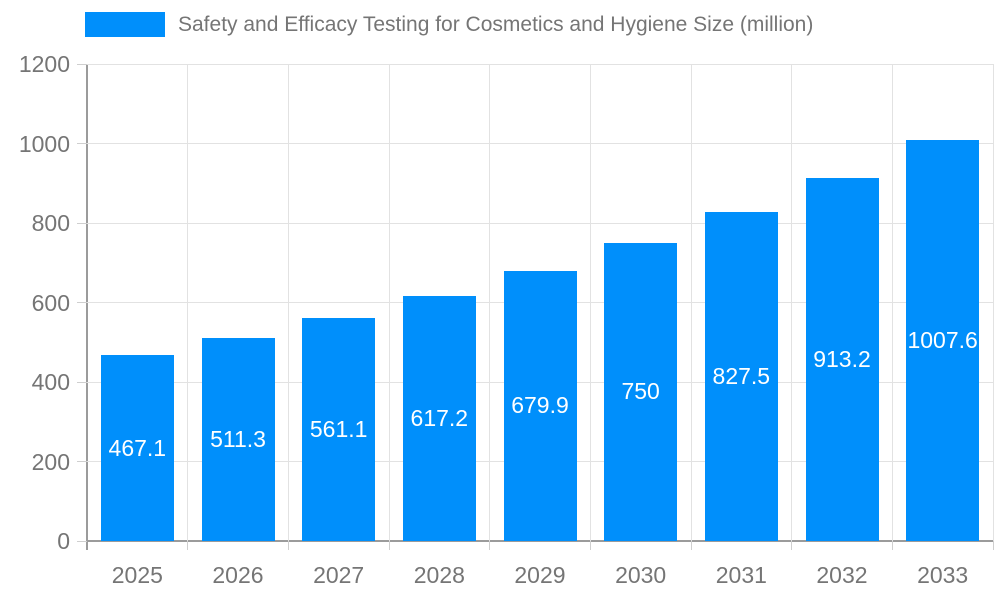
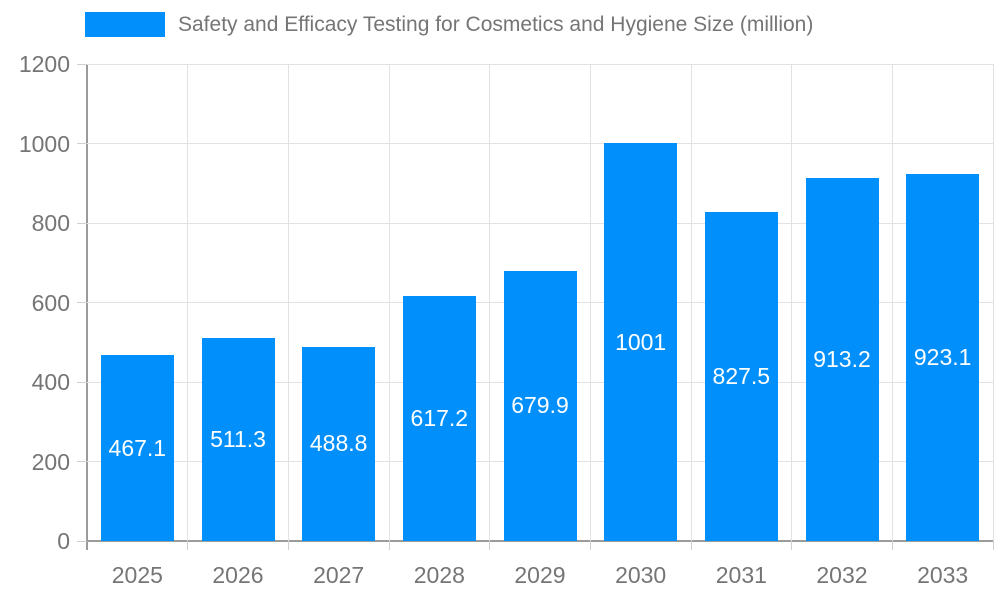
2027: 561.1 -> 488.8
2030: 750 -> 1001
2033: 1007.6 -> 923.1
